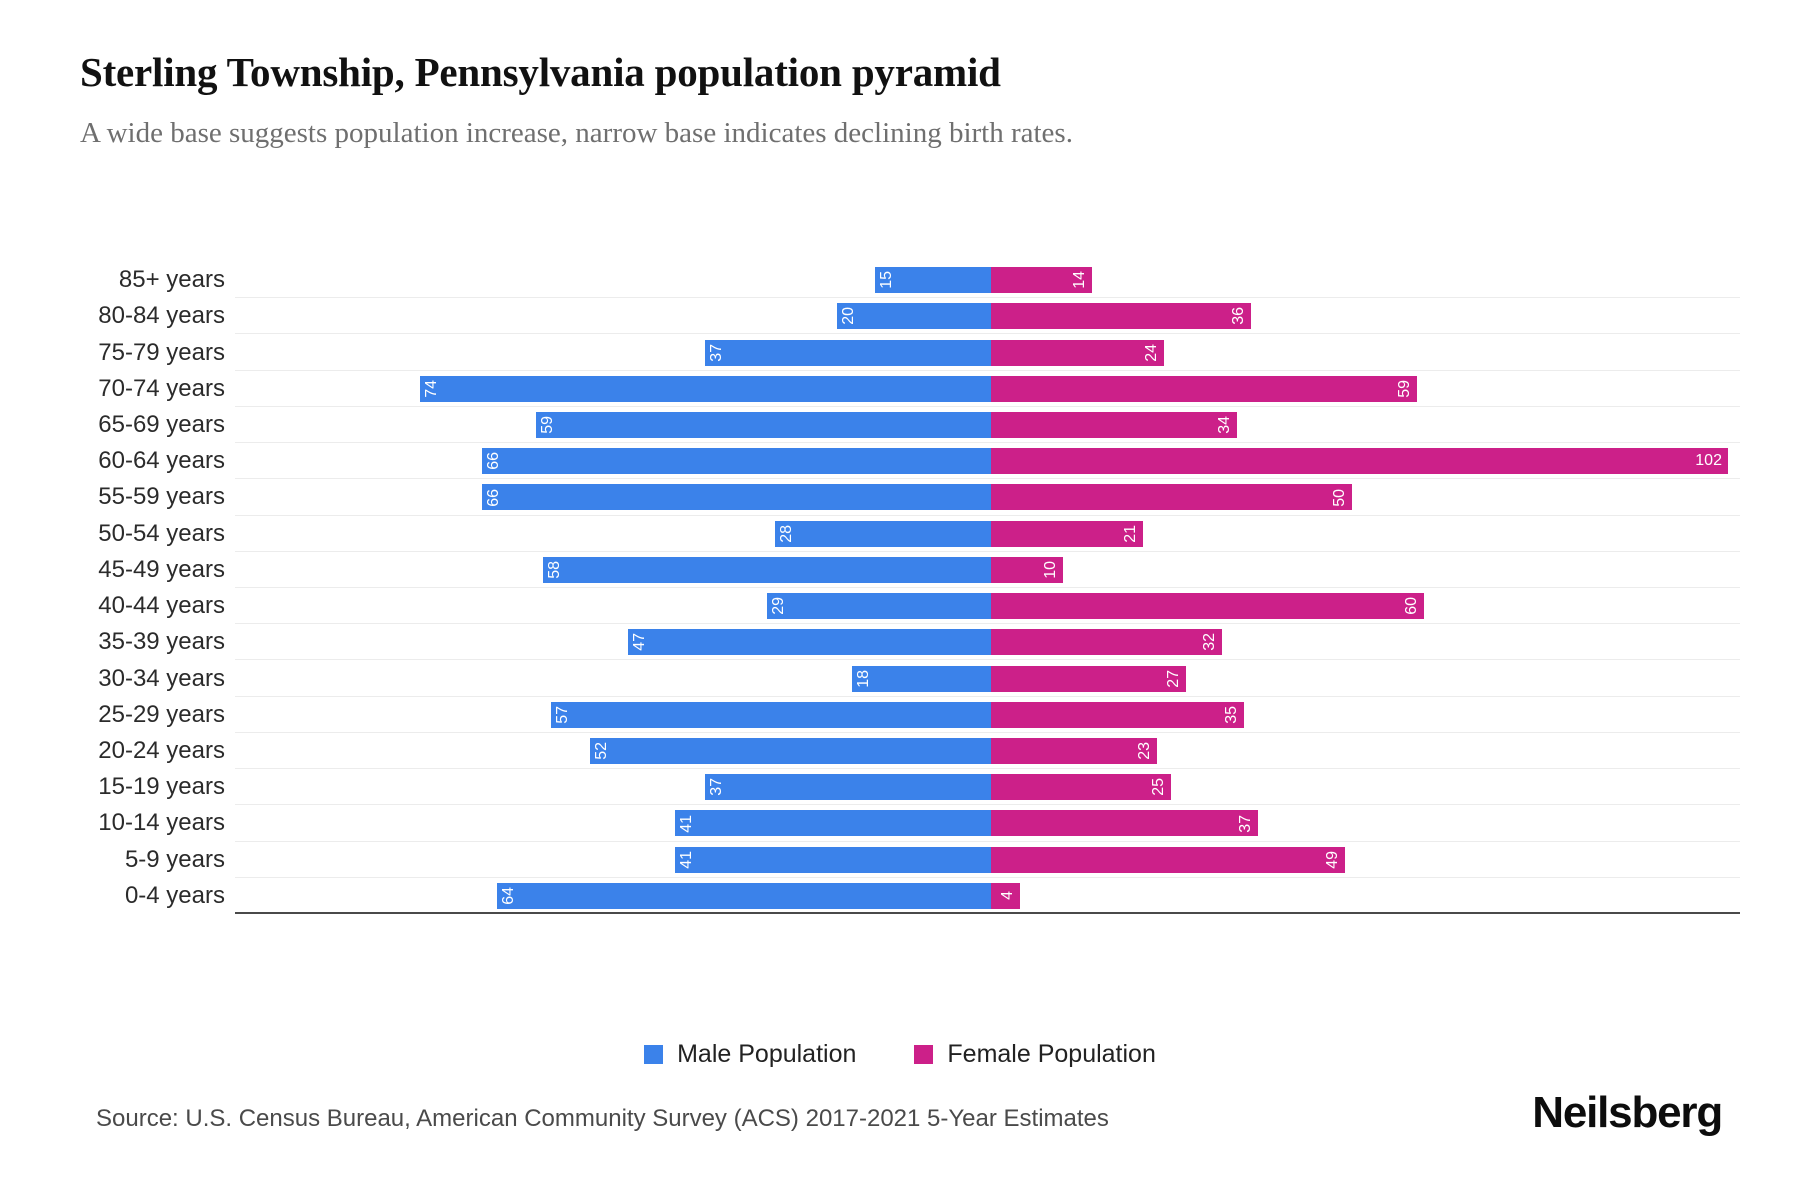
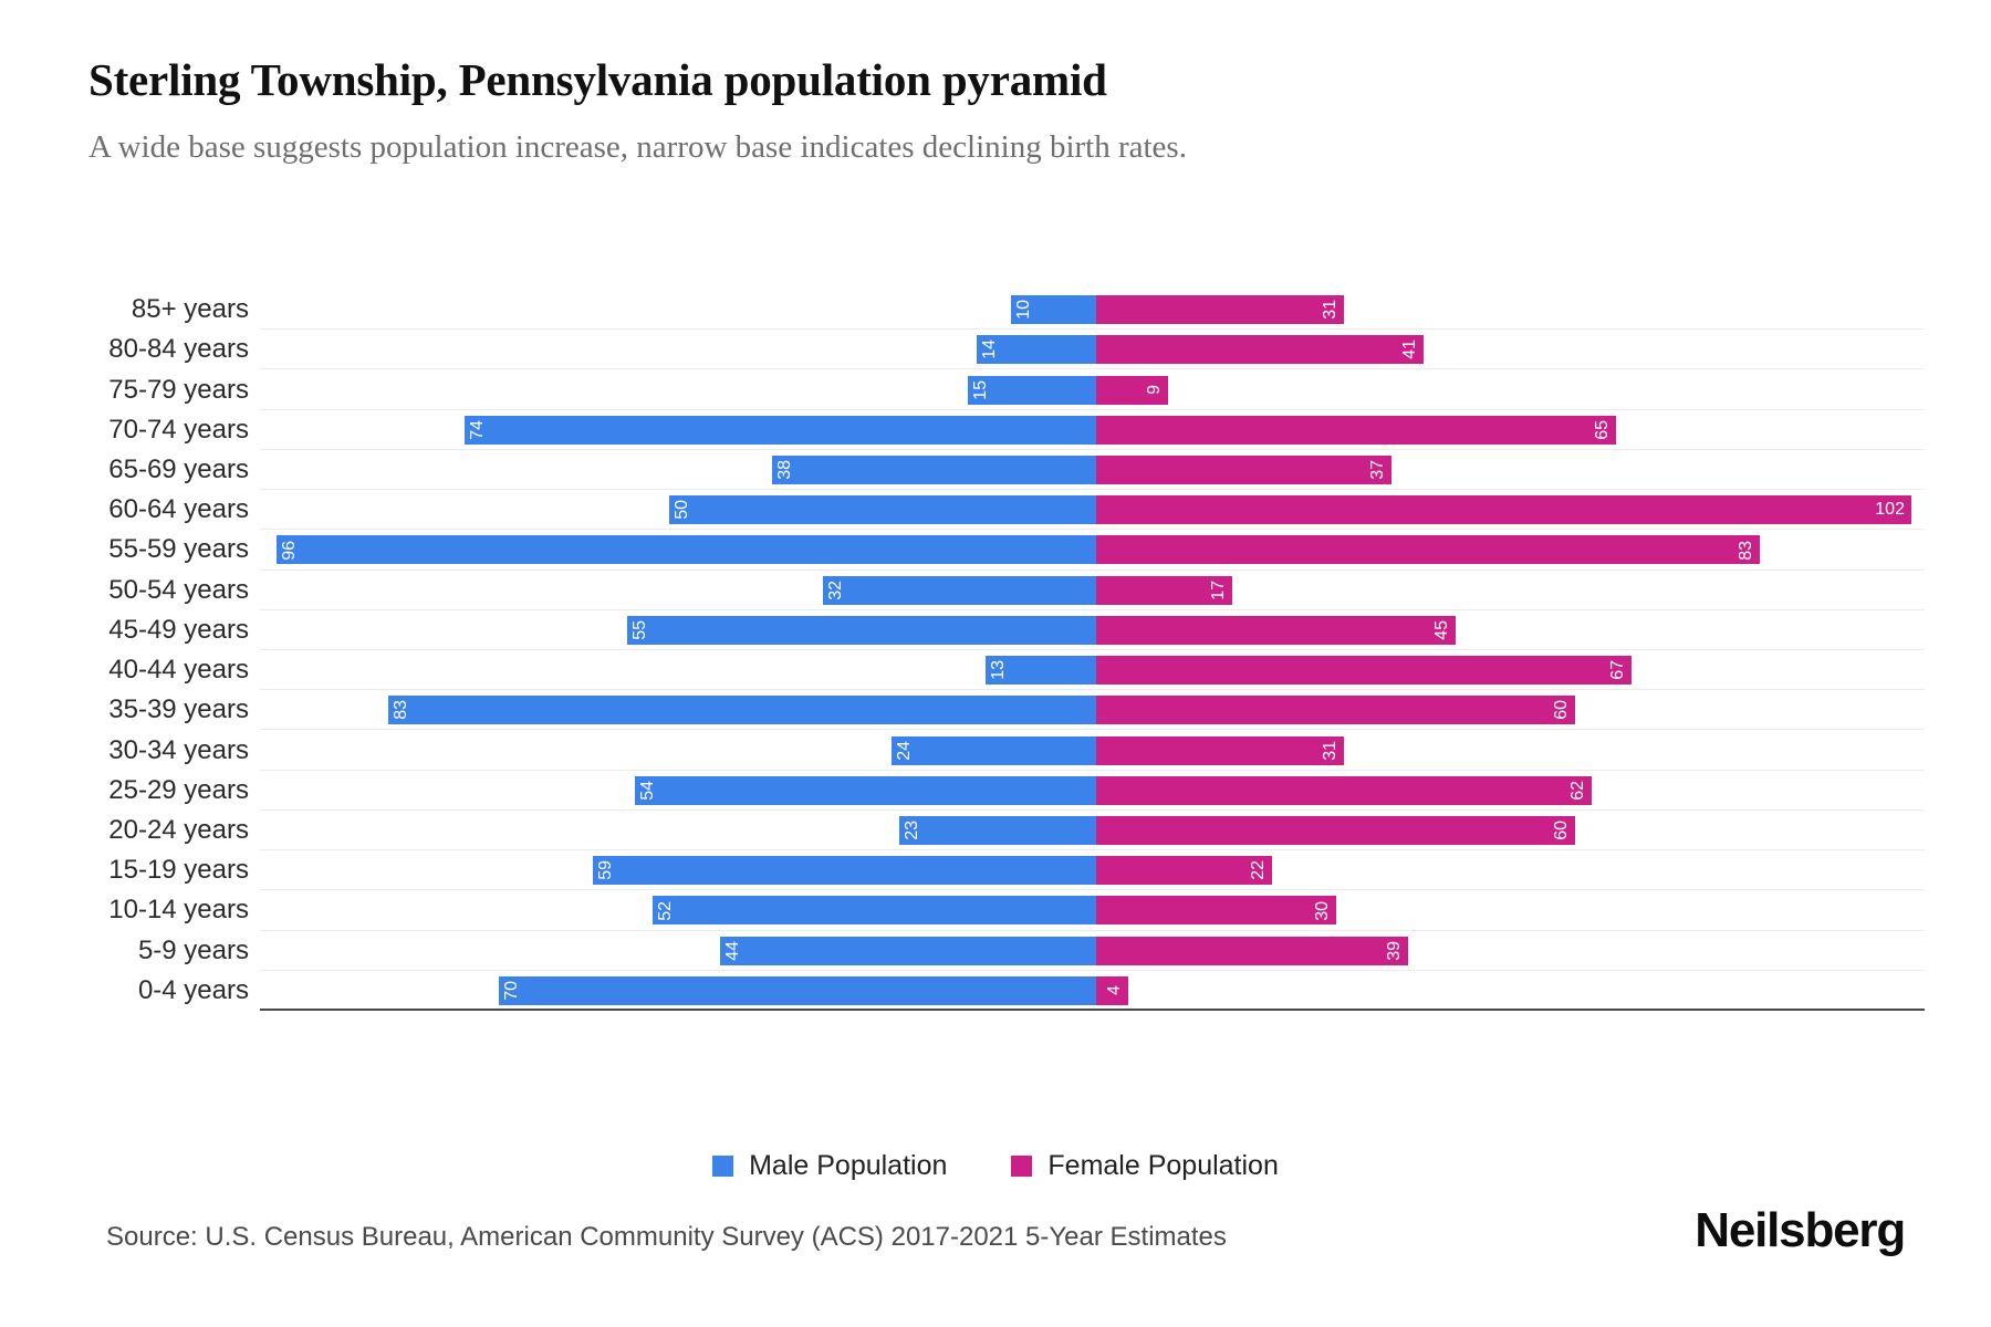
Male Population/85+ years: 15 -> 10
Female Population/85+ years: 14 -> 31
Male Population/80-84 years: 20 -> 14
Female Population/80-84 years: 36 -> 41
Male Population/75-79 years: 37 -> 15
Female Population/75-79 years: 24 -> 9
Female Population/70-74 years: 59 -> 65
Male Population/65-69 years: 59 -> 38
Female Population/65-69 years: 34 -> 37
Male Population/60-64 years: 66 -> 50
Male Population/55-59 years: 66 -> 96
Female Population/55-59 years: 50 -> 83
Male Population/50-54 years: 28 -> 32
Female Population/50-54 years: 21 -> 17
Male Population/45-49 years: 58 -> 55
Female Population/45-49 years: 10 -> 45
Male Population/40-44 years: 29 -> 13
Female Population/40-44 years: 60 -> 67
Male Population/35-39 years: 47 -> 83
Female Population/35-39 years: 32 -> 60
Male Population/30-34 years: 18 -> 24
Female Population/30-34 years: 27 -> 31
Male Population/25-29 years: 57 -> 54
Female Population/25-29 years: 35 -> 62
Male Population/20-24 years: 52 -> 23
Female Population/20-24 years: 23 -> 60
Male Population/15-19 years: 37 -> 59
Female Population/15-19 years: 25 -> 22
Male Population/10-14 years: 41 -> 52
Female Population/10-14 years: 37 -> 30
Male Population/5-9 years: 41 -> 44
Female Population/5-9 years: 49 -> 39
Male Population/0-4 years: 64 -> 70
